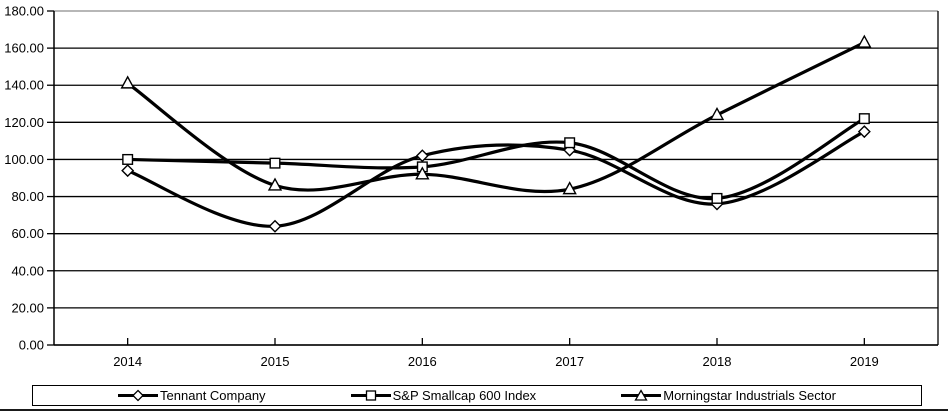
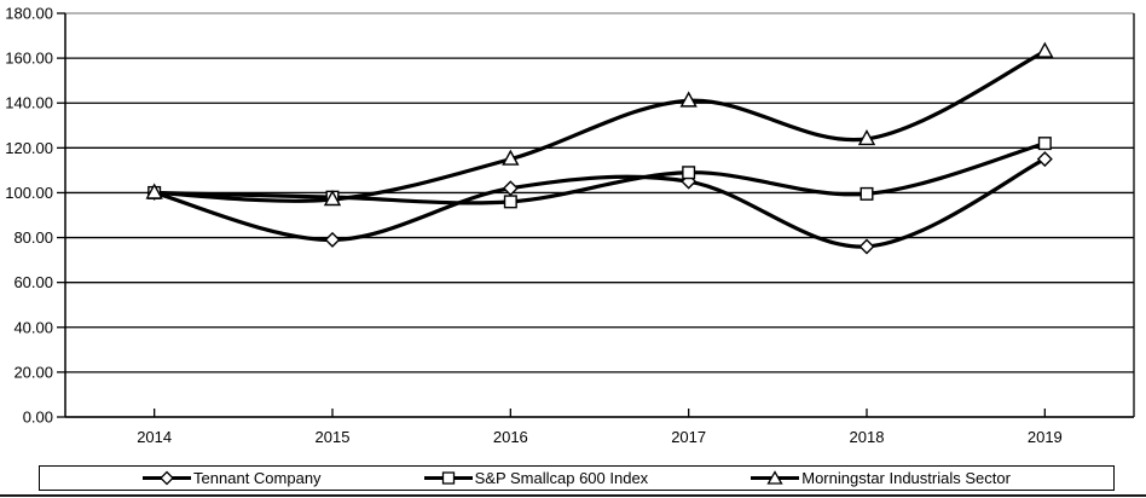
Tennant Company/2014: 94 -> 100
Morningstar Industrials Sector/2014: 141 -> 100
Tennant Company/2015: 64 -> 79
Morningstar Industrials Sector/2015: 86 -> 97
Morningstar Industrials Sector/2016: 92 -> 115
Morningstar Industrials Sector/2017: 84 -> 141
S&P Smallcap 600 Index/2018: 79 -> 100
